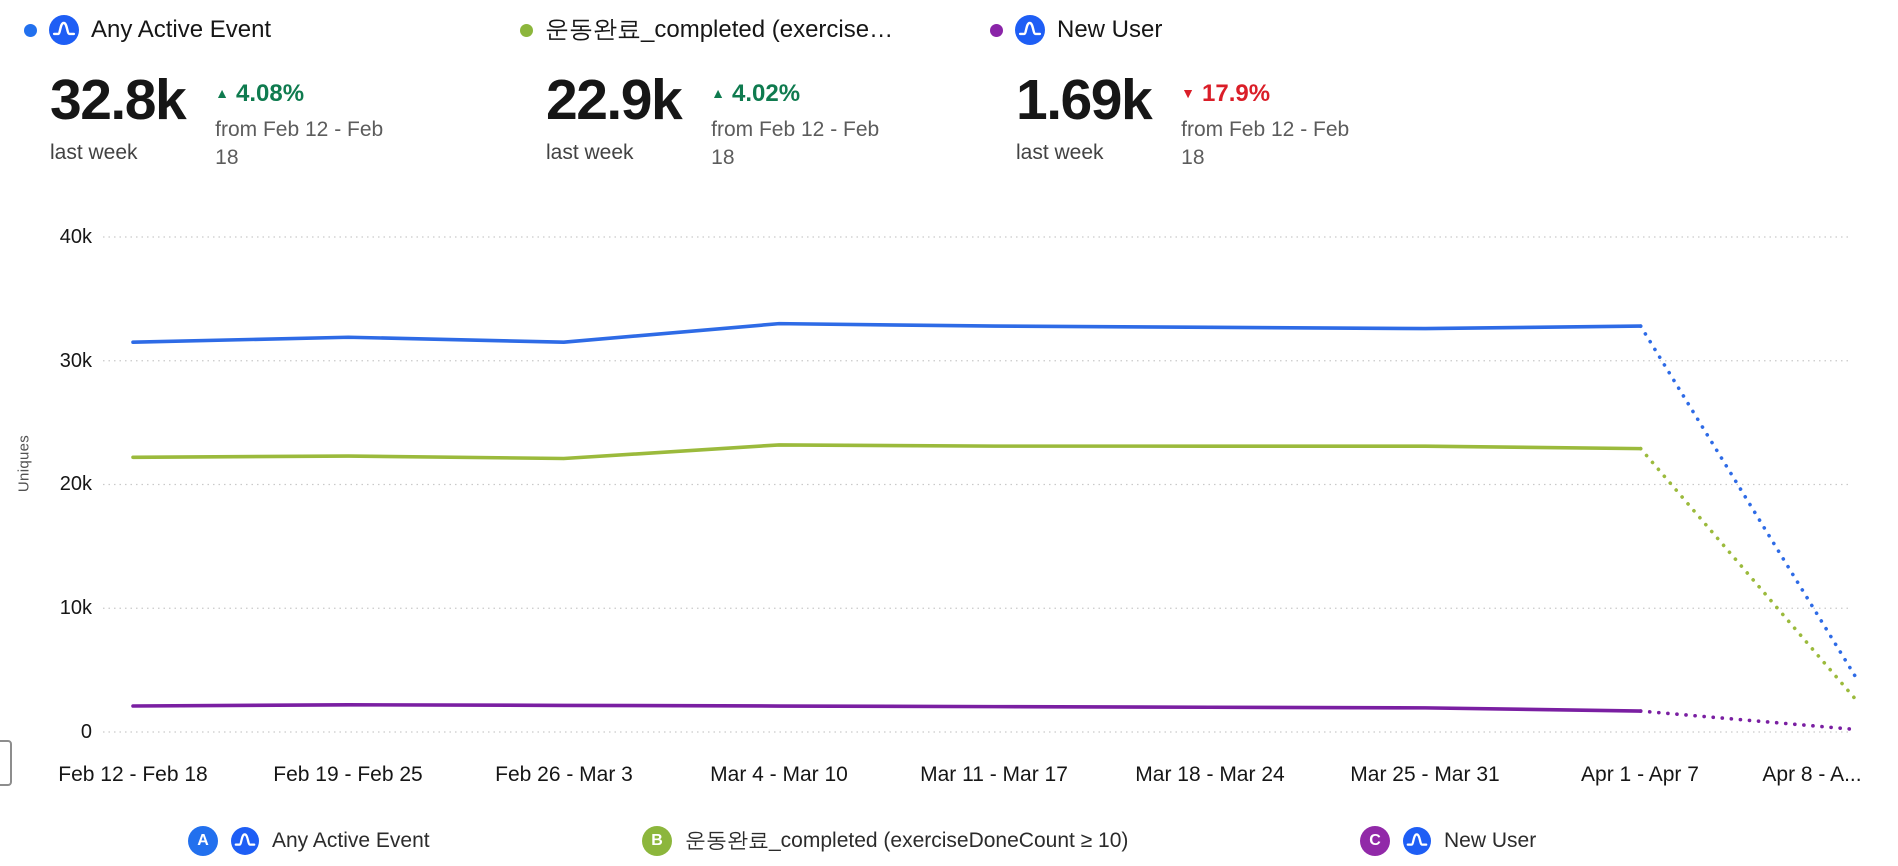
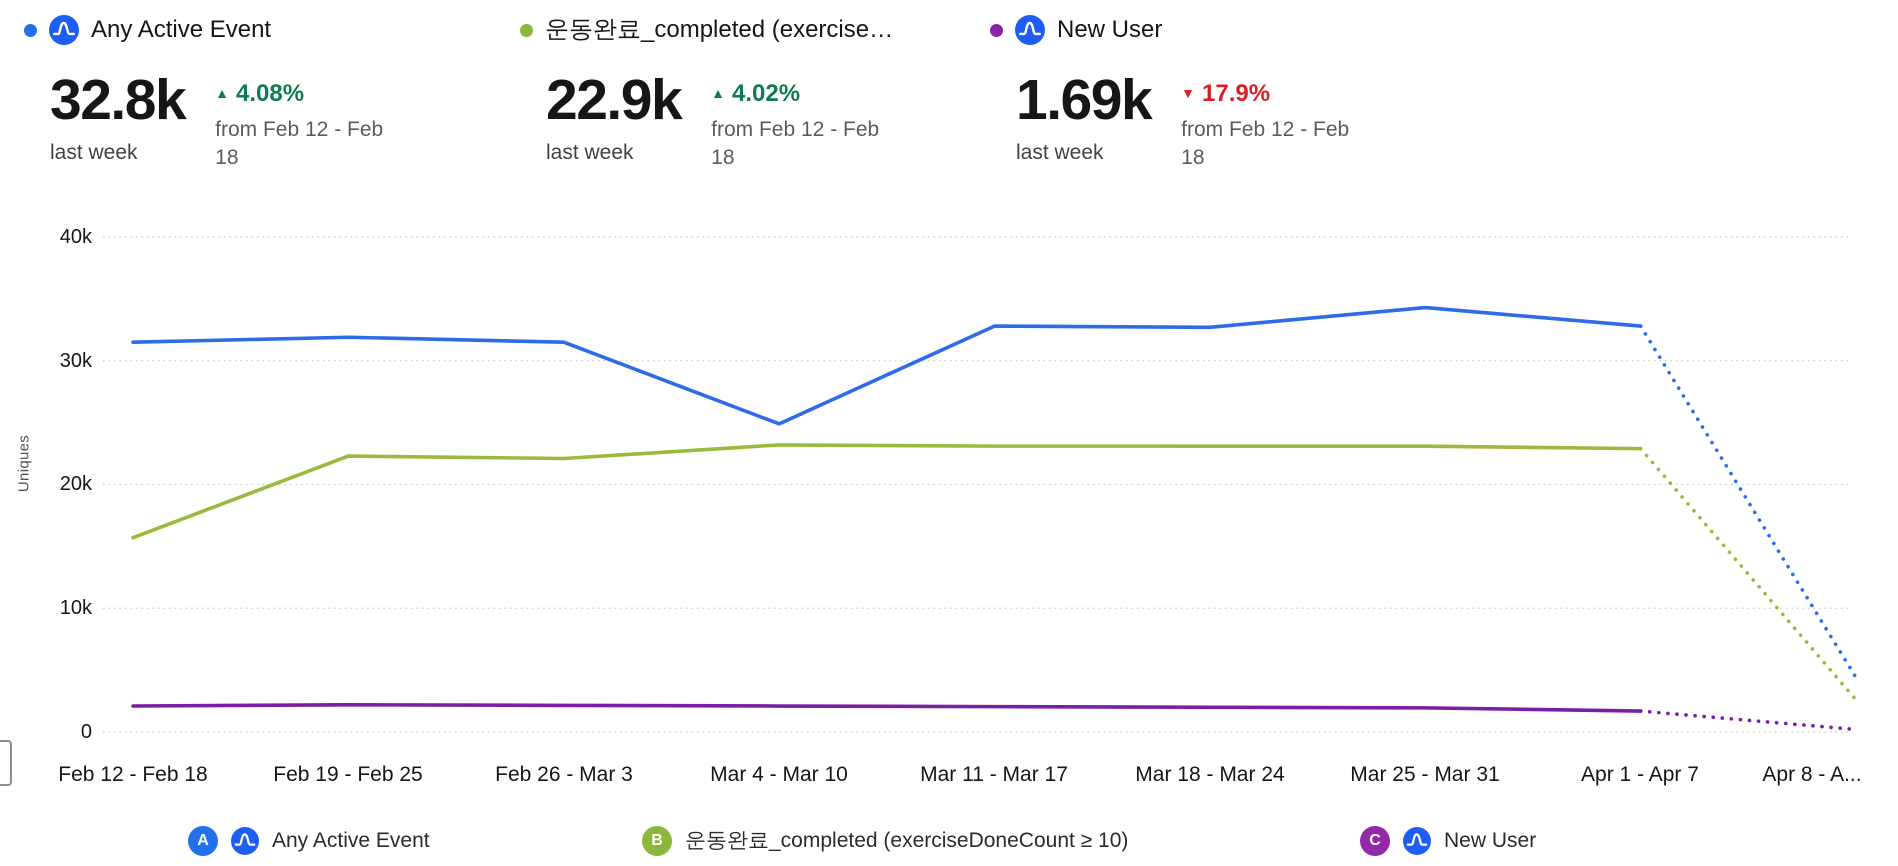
운동완료_completed (exerciseDoneCount ≥ 10)/Feb 12 - Feb 18: 22.2k -> 15.7k
Any Active Event/Mar 4 - Mar 10: 33.0k -> 24.9k
Any Active Event/Mar 25 - Mar 31: 32.6k -> 34.3k
